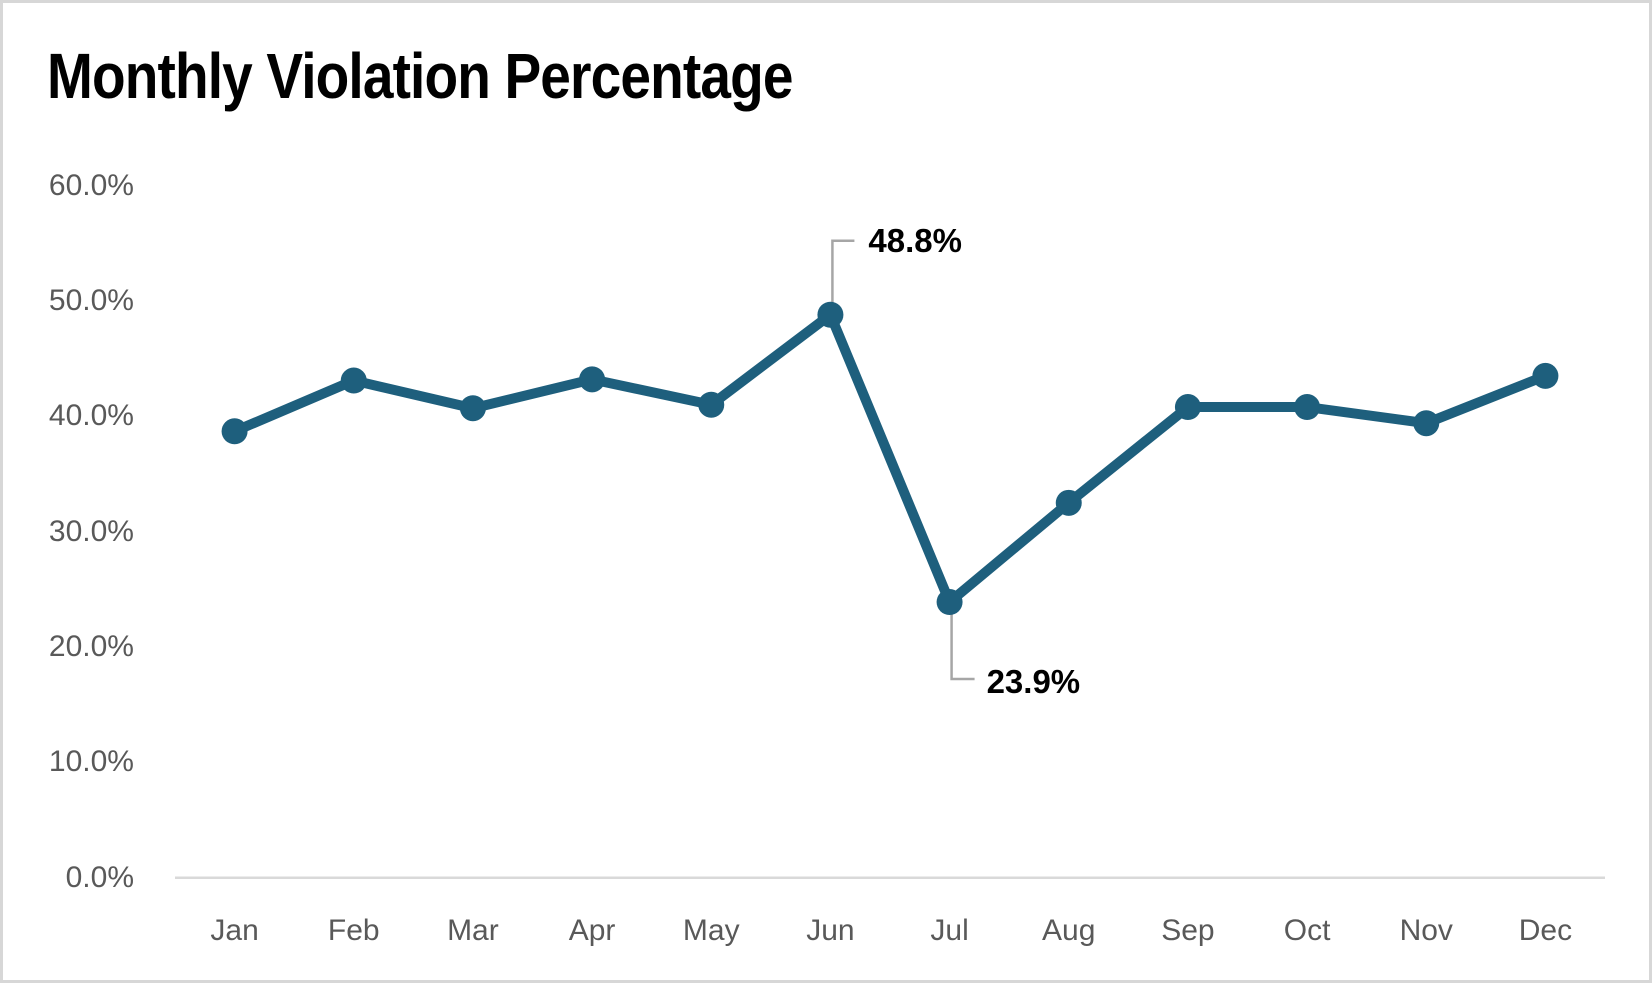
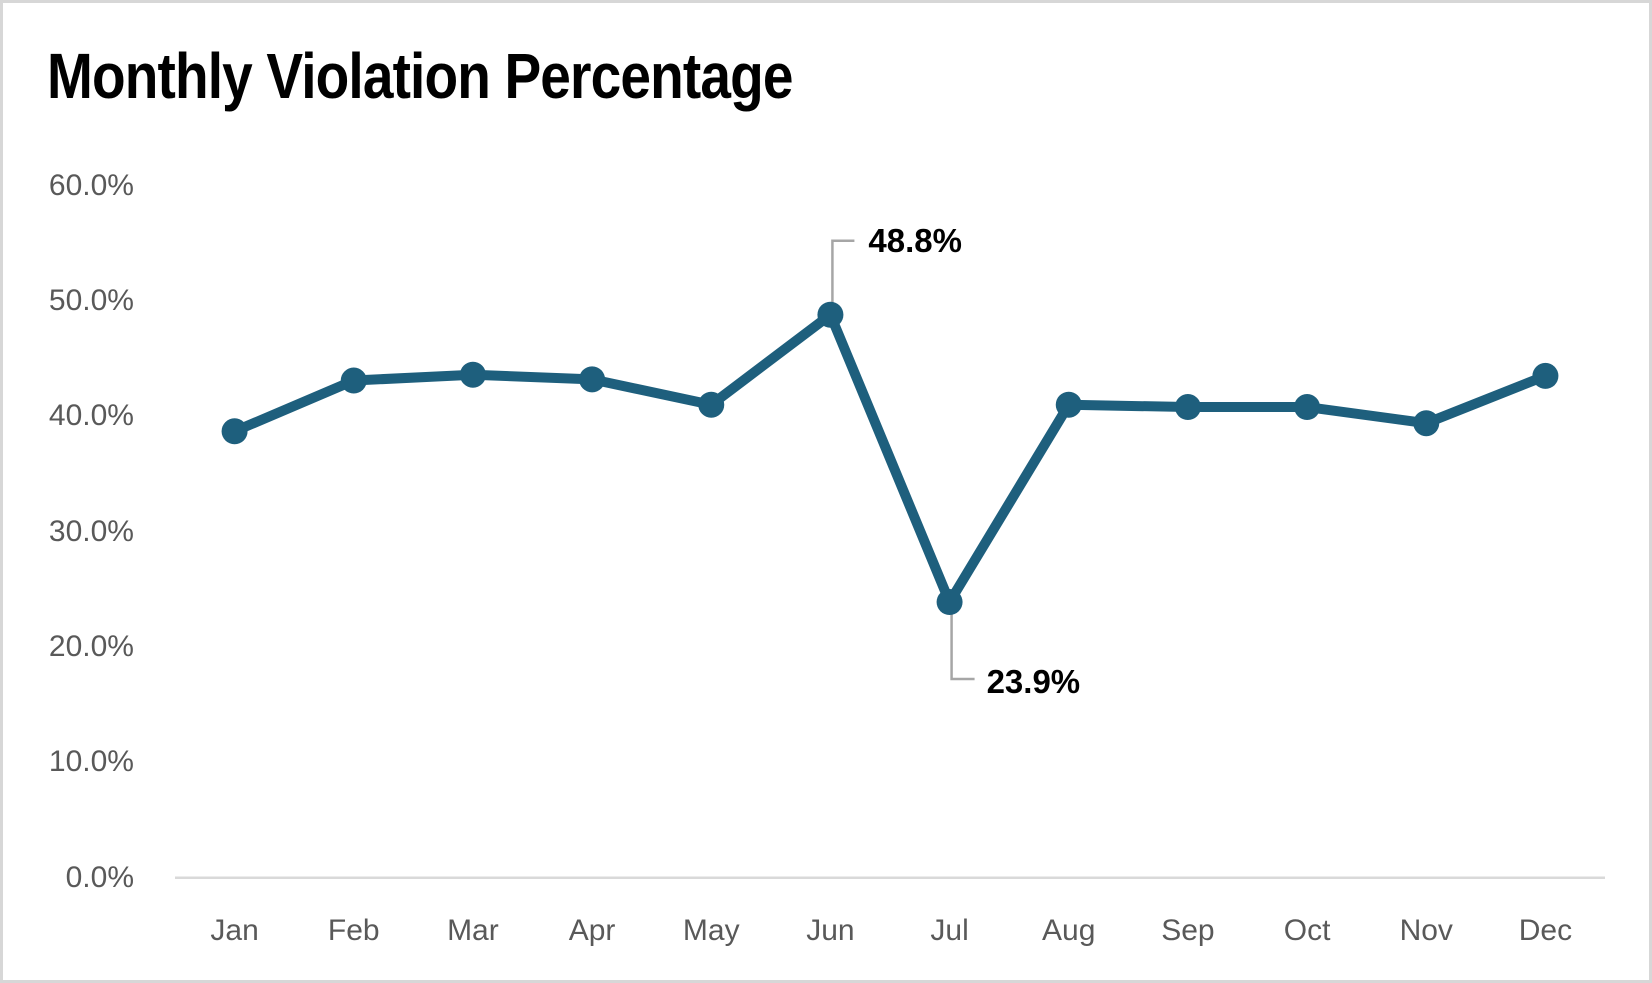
Mar: 40.7% -> 43.6%
Aug: 32.5% -> 41.0%
